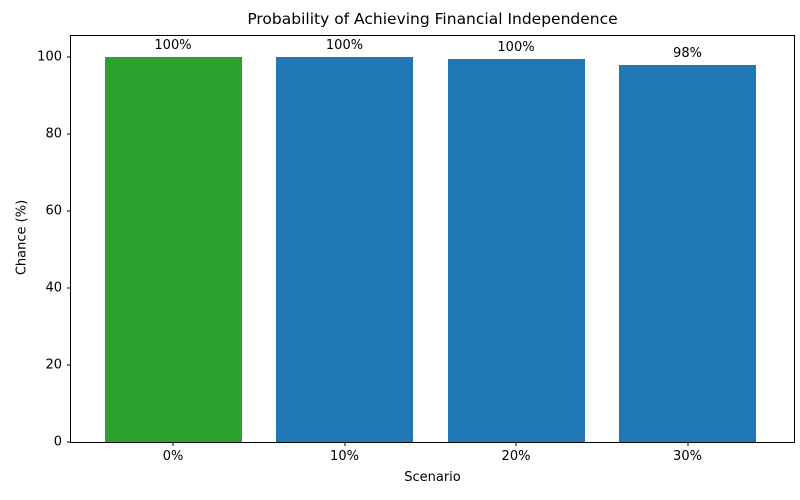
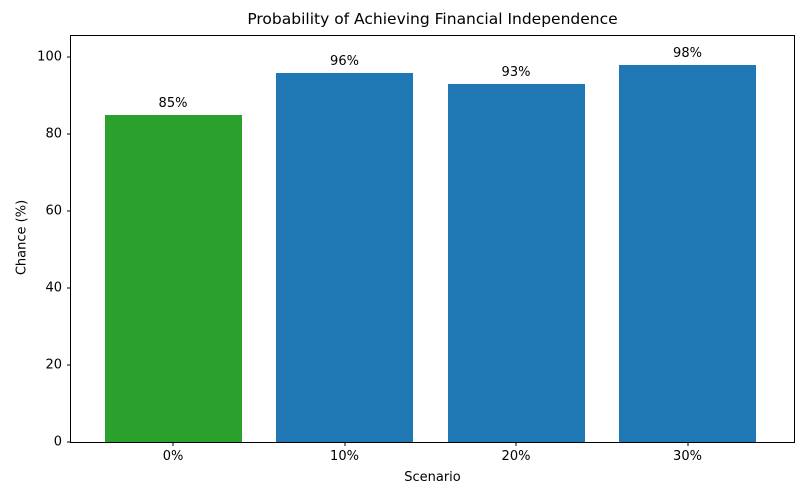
0%: 100% -> 85%
10%: 100% -> 96%
20%: 100% -> 93%
